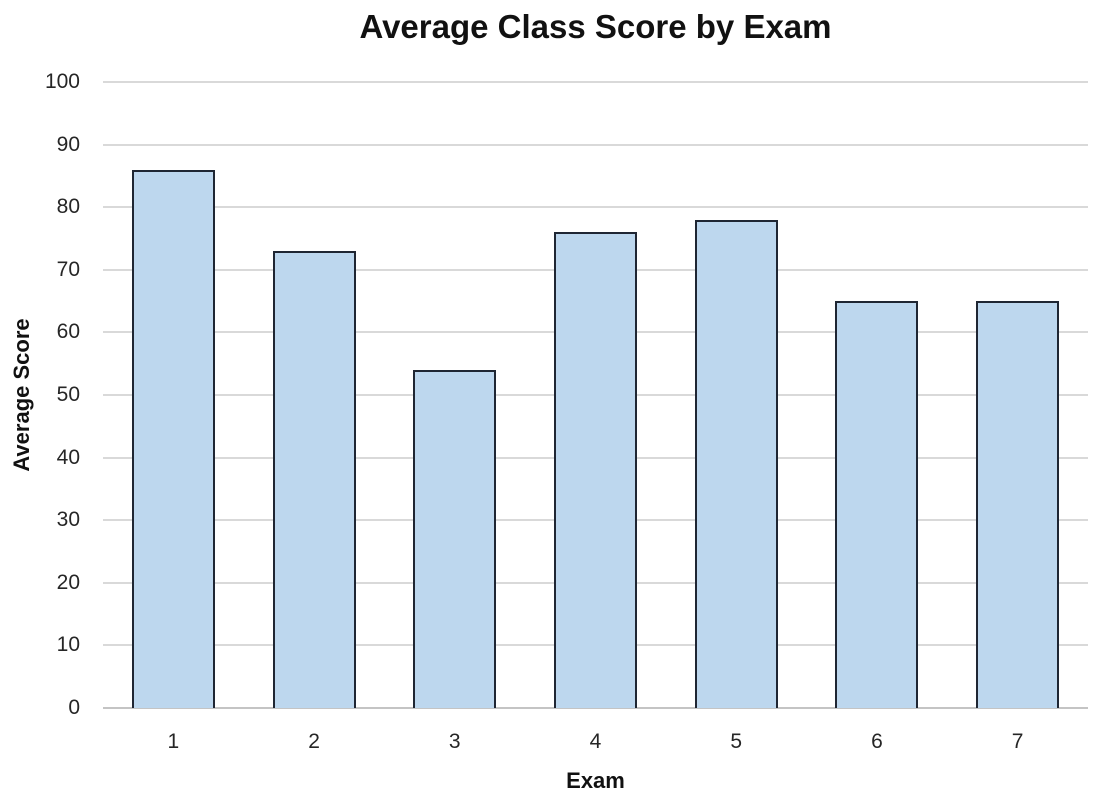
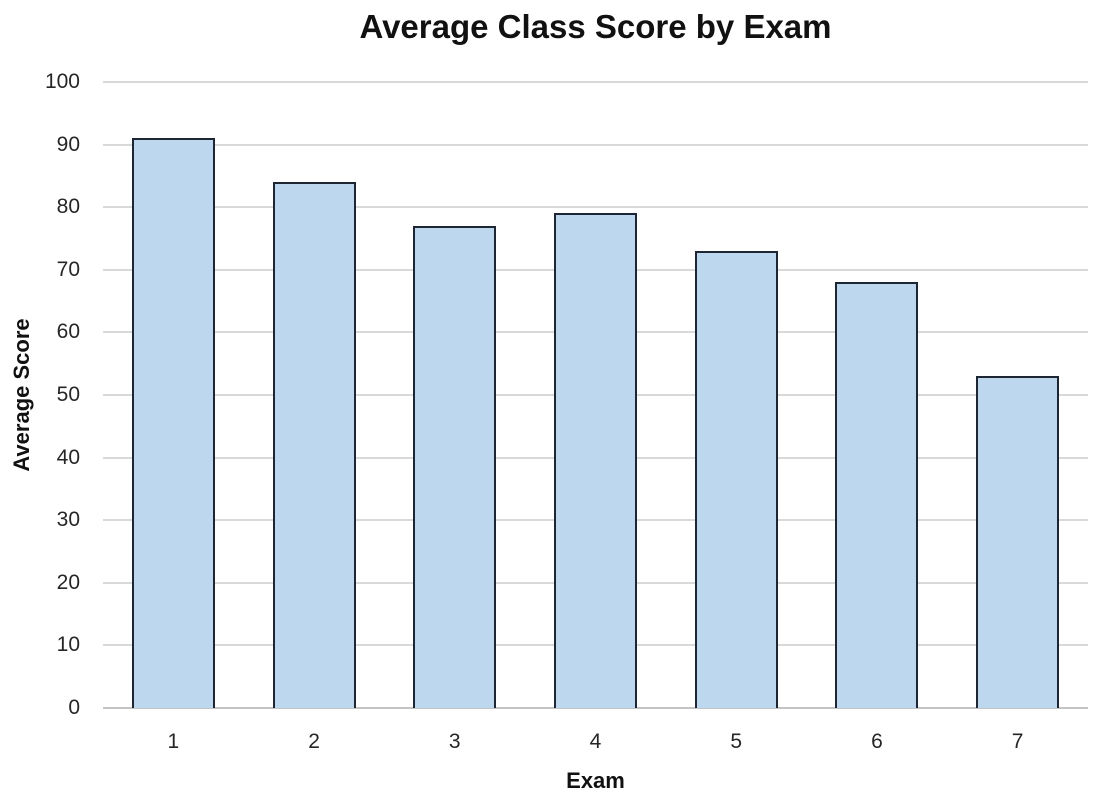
1: 86 -> 91
2: 73 -> 84
3: 54 -> 77
4: 76 -> 79
5: 78 -> 73
6: 65 -> 68
7: 65 -> 53
